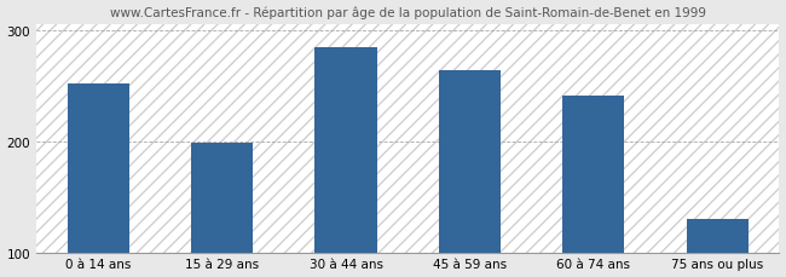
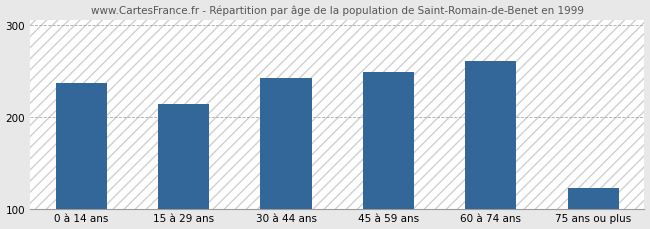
0 à 14 ans: 252 -> 236
15 à 29 ans: 198 -> 214
30 à 44 ans: 284 -> 242
45 à 59 ans: 264 -> 248
60 à 74 ans: 241 -> 260
75 ans ou plus: 130 -> 122
